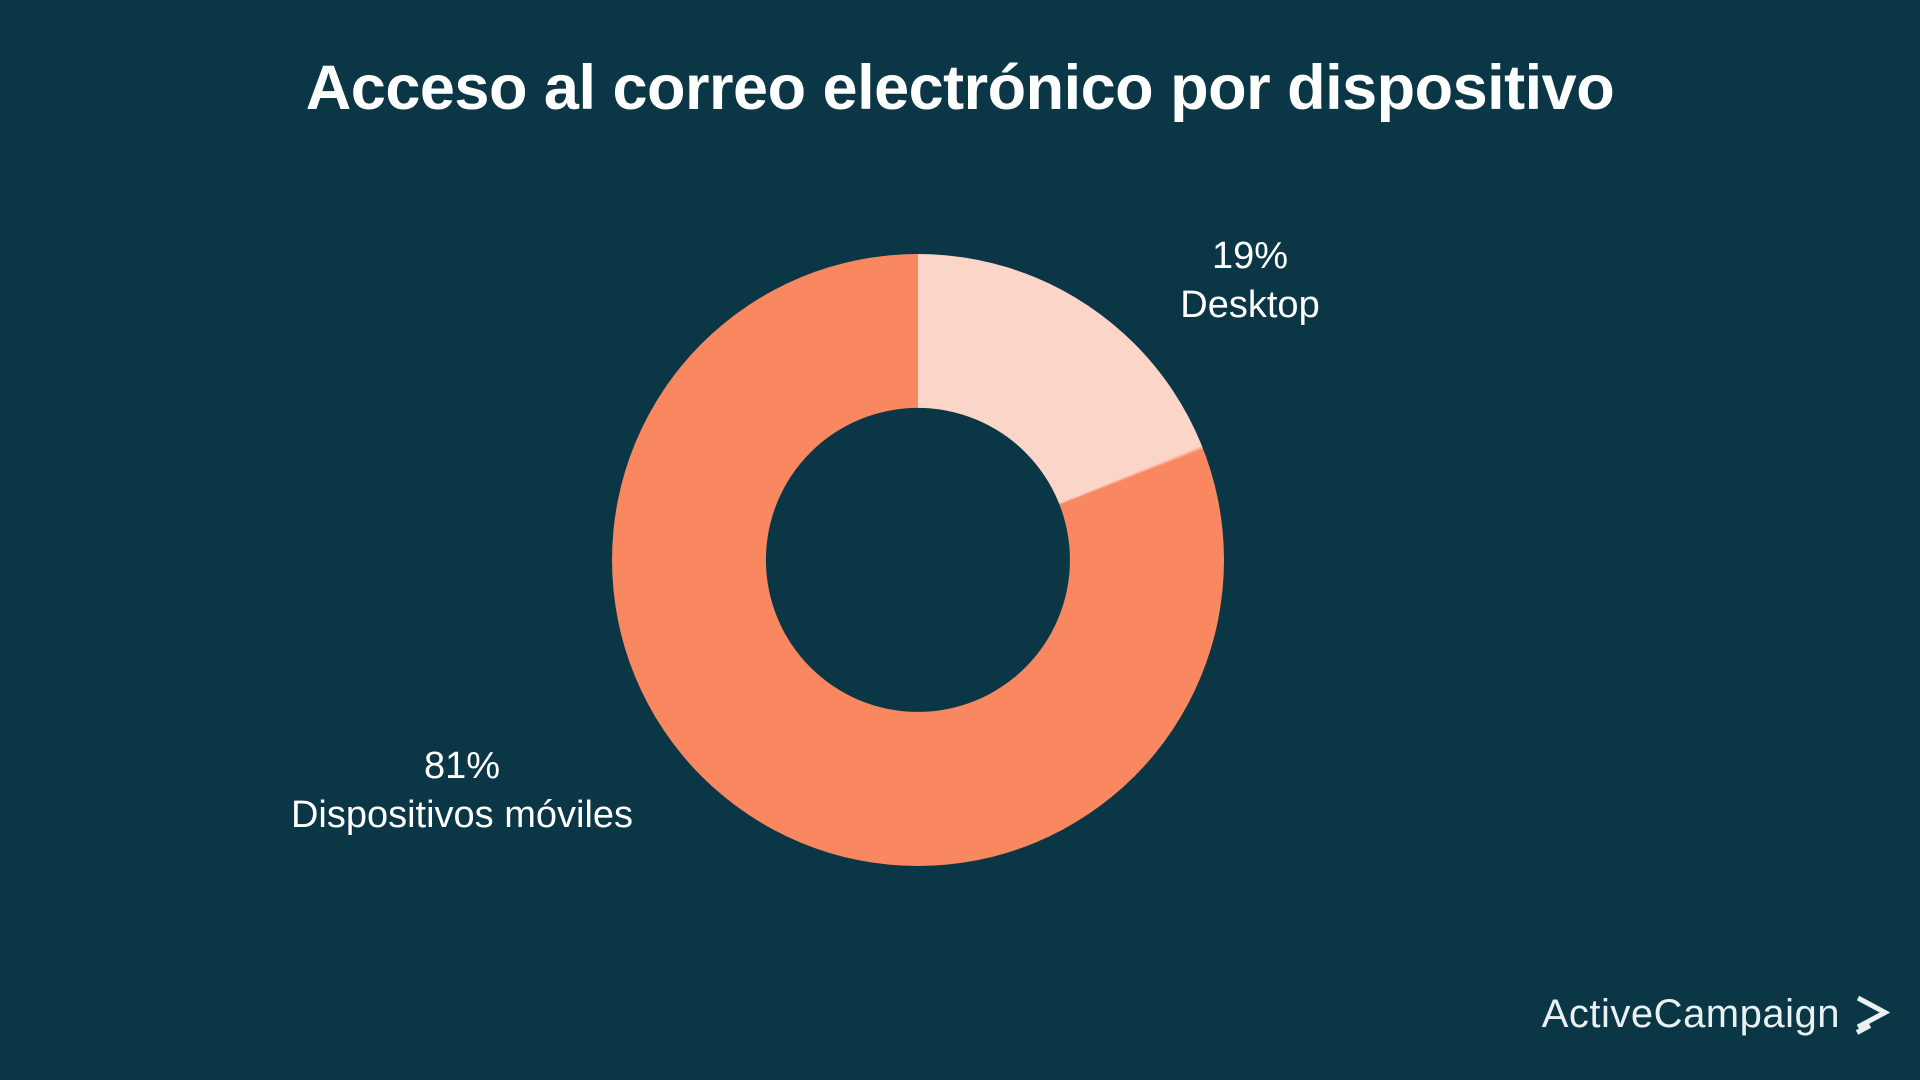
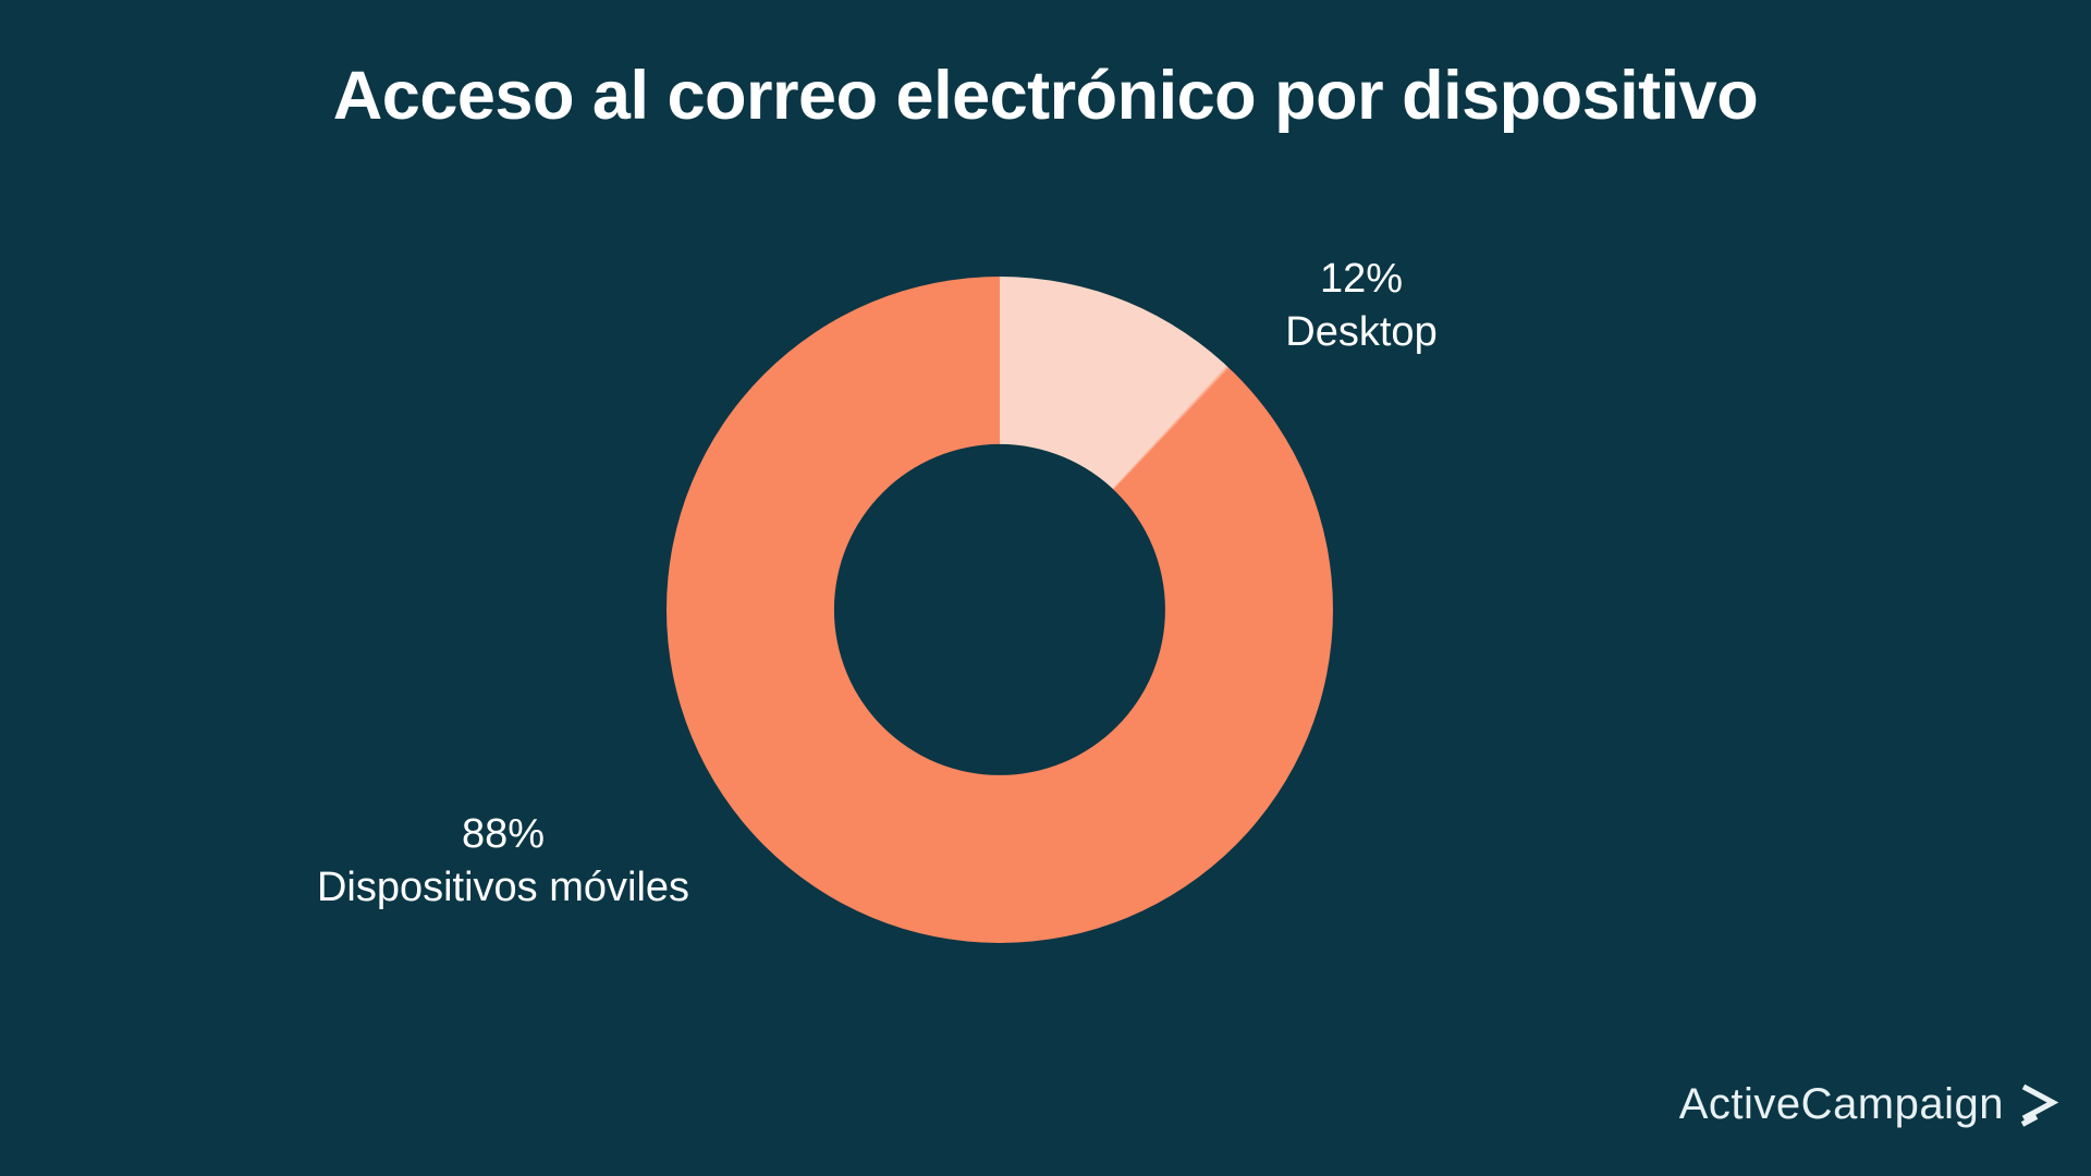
Desktop: 19% -> 12%
Dispositivos móviles: 81% -> 88%
